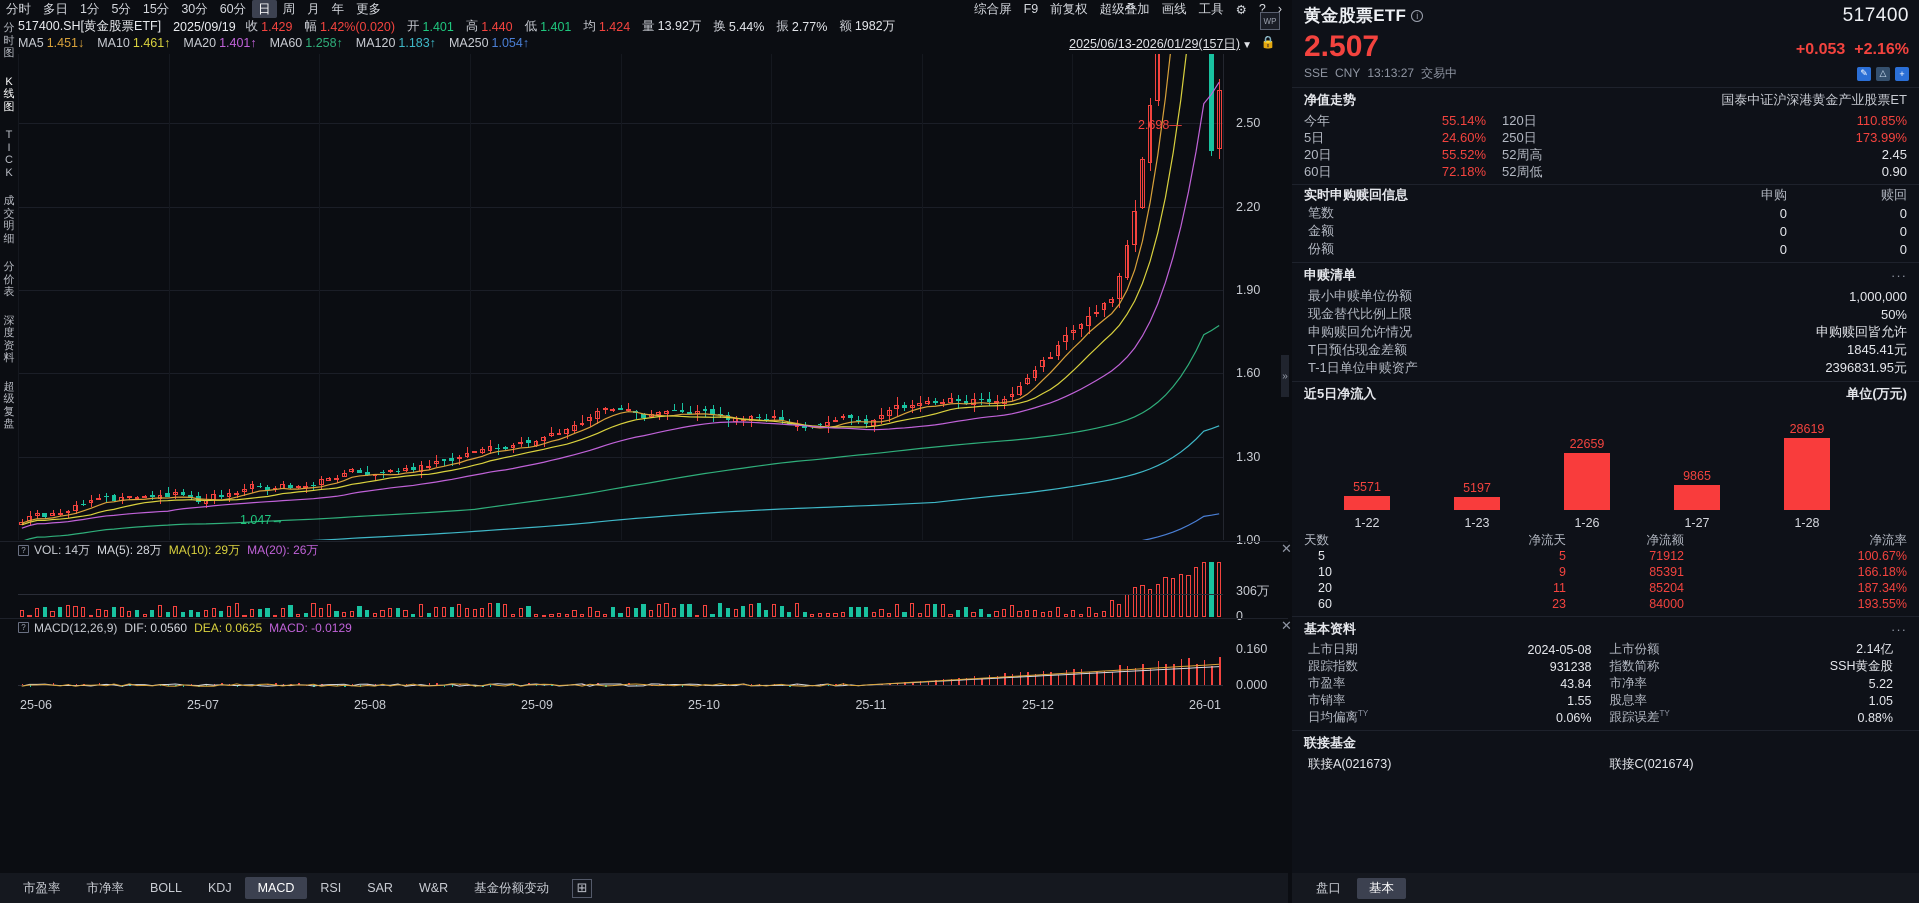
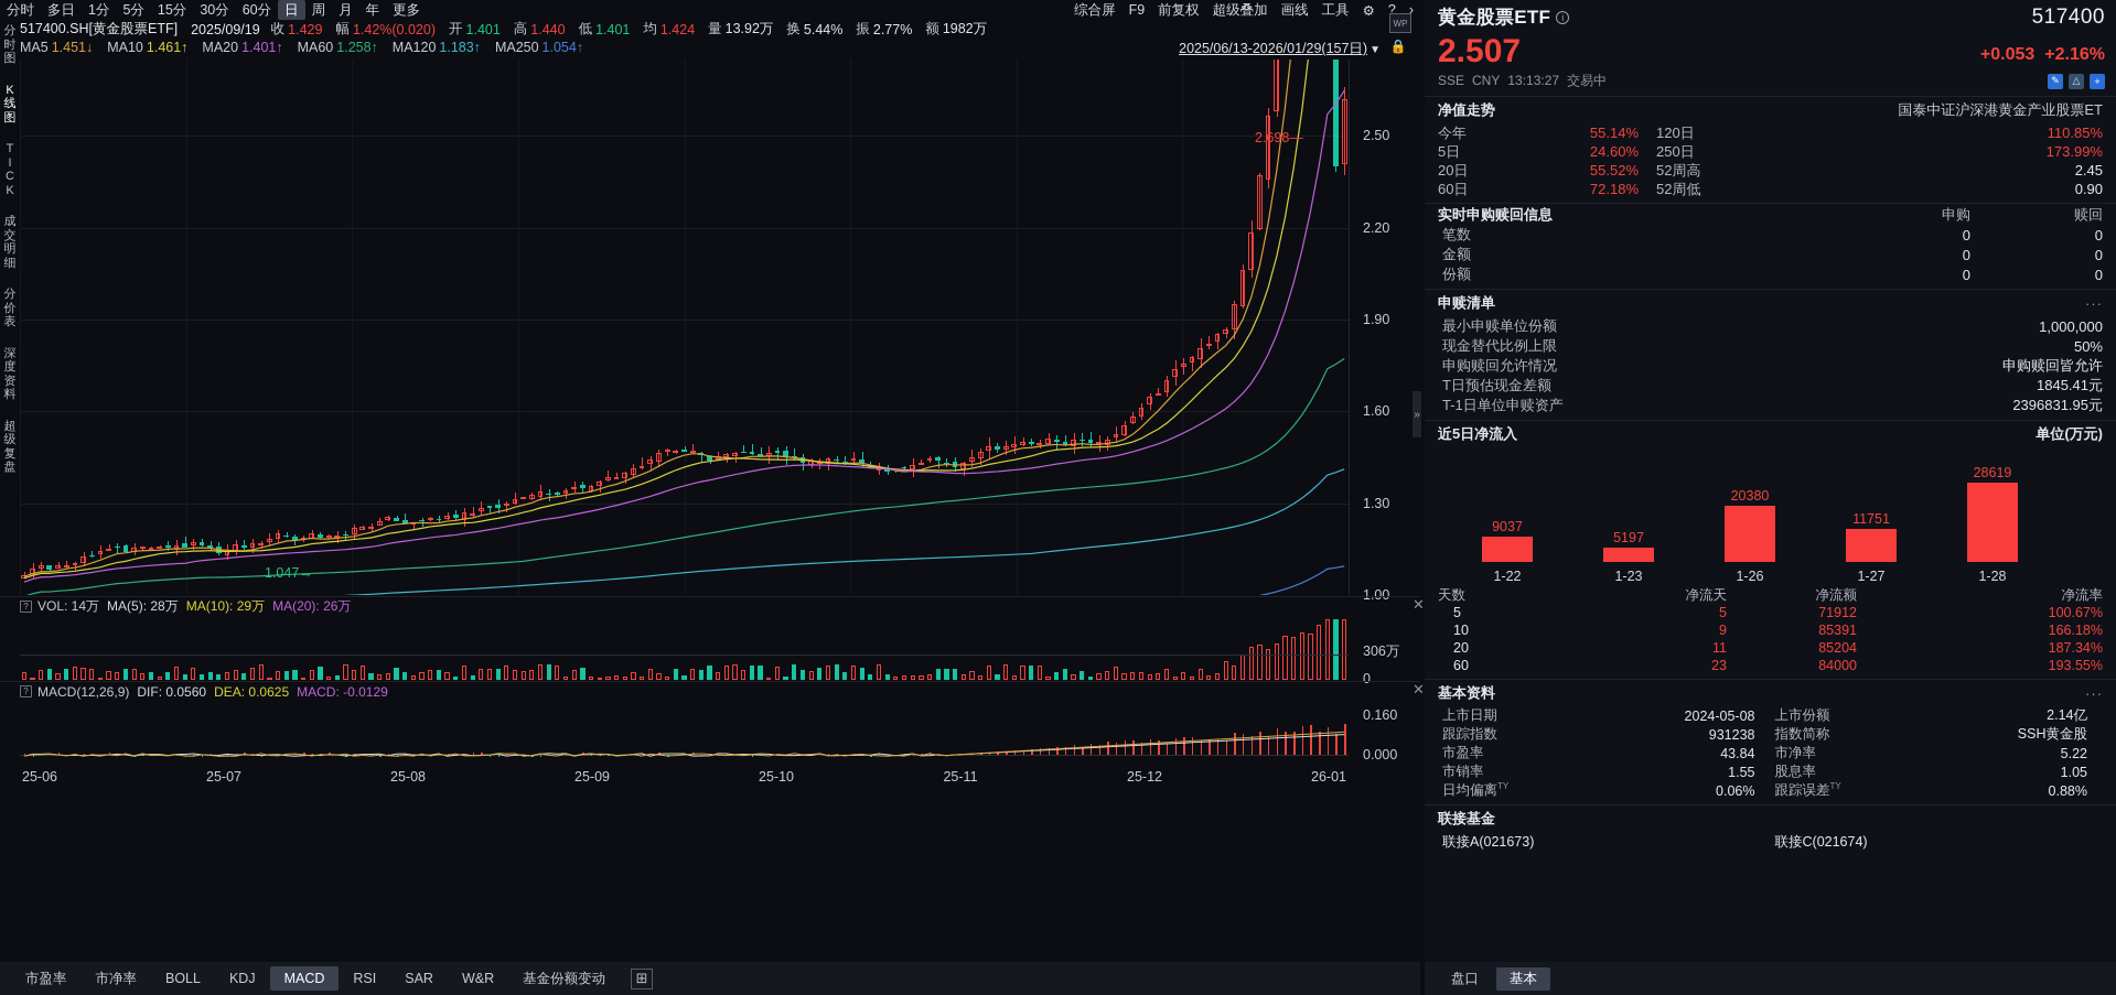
1-22: 5571 -> 9037
1-26: 22659 -> 20380
1-27: 9865 -> 11751
